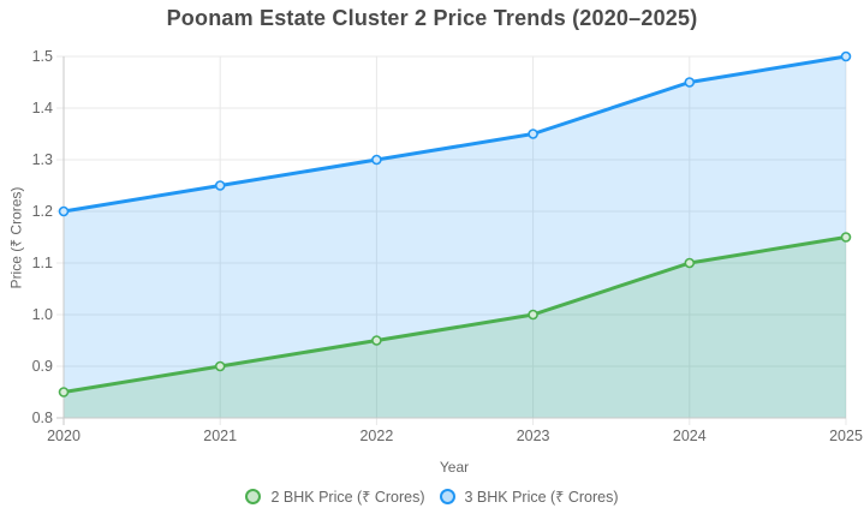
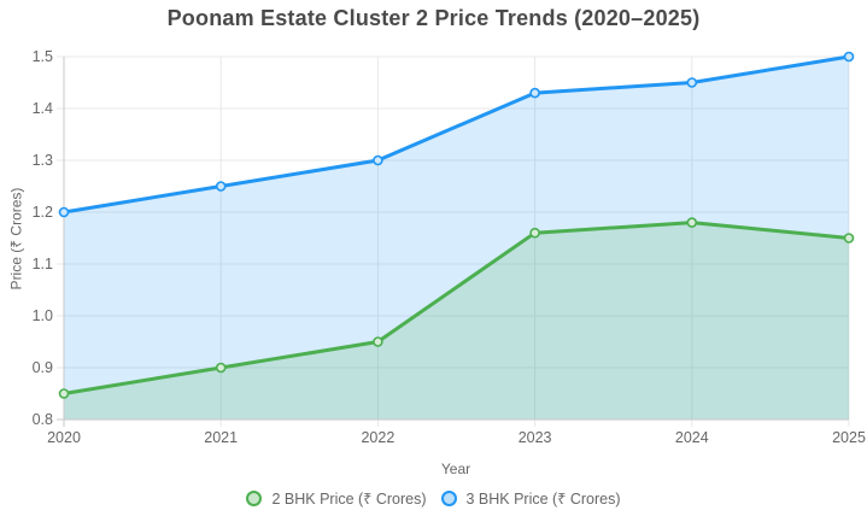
2 BHK Price (₹ Crores)/2023: 1.00 -> 1.16
3 BHK Price (₹ Crores)/2023: 1.35 -> 1.43
2 BHK Price (₹ Crores)/2024: 1.10 -> 1.18
